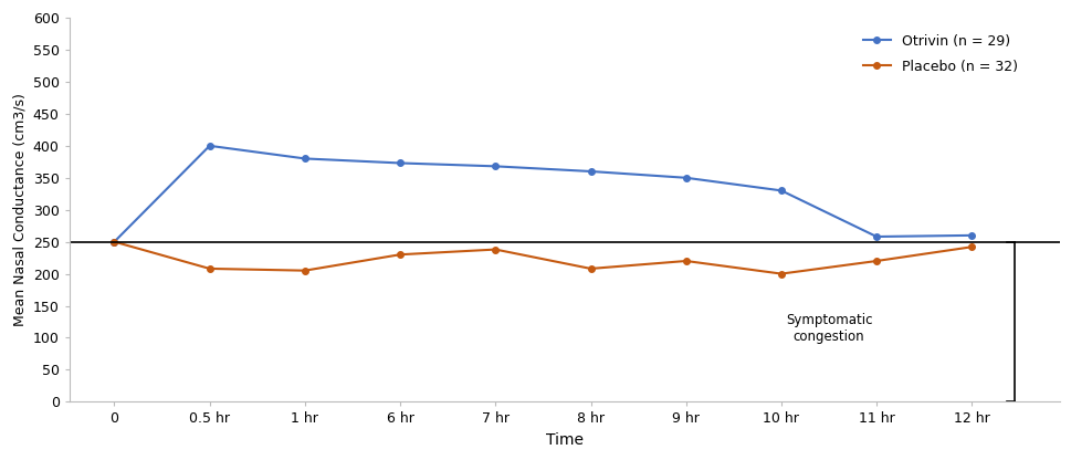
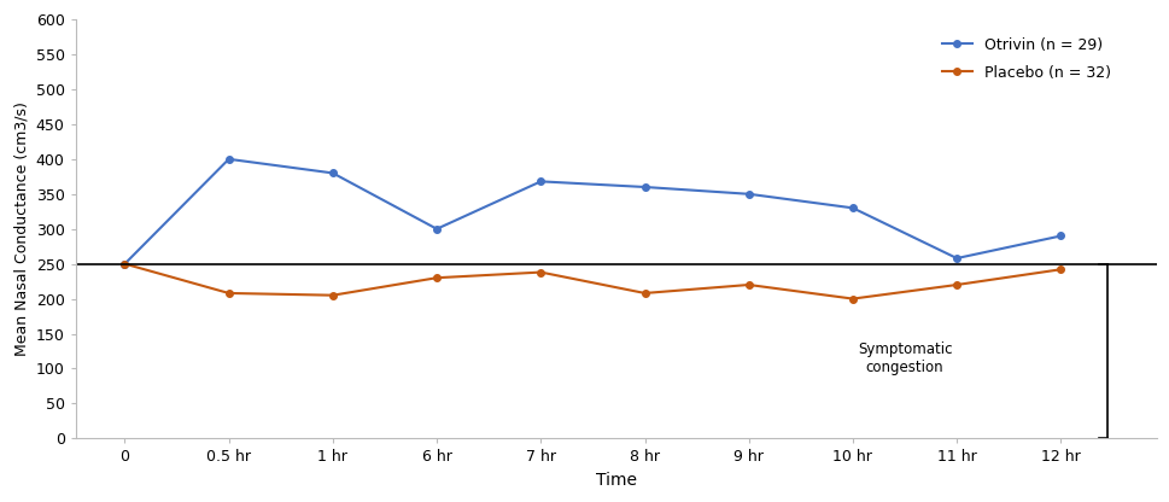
Otrivin (n = 29)/6 hr: 373 -> 300
Otrivin (n = 29)/12 hr: 260 -> 290
